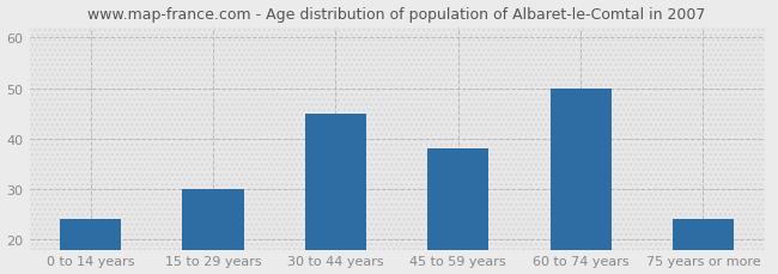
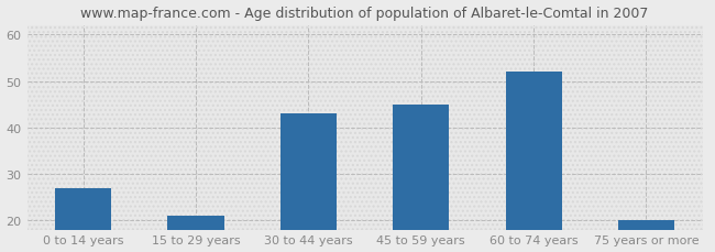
0 to 14 years: 24 -> 27
15 to 29 years: 30 -> 21
30 to 44 years: 45 -> 43
45 to 59 years: 38 -> 45
60 to 74 years: 50 -> 52
75 years or more: 24 -> 20
